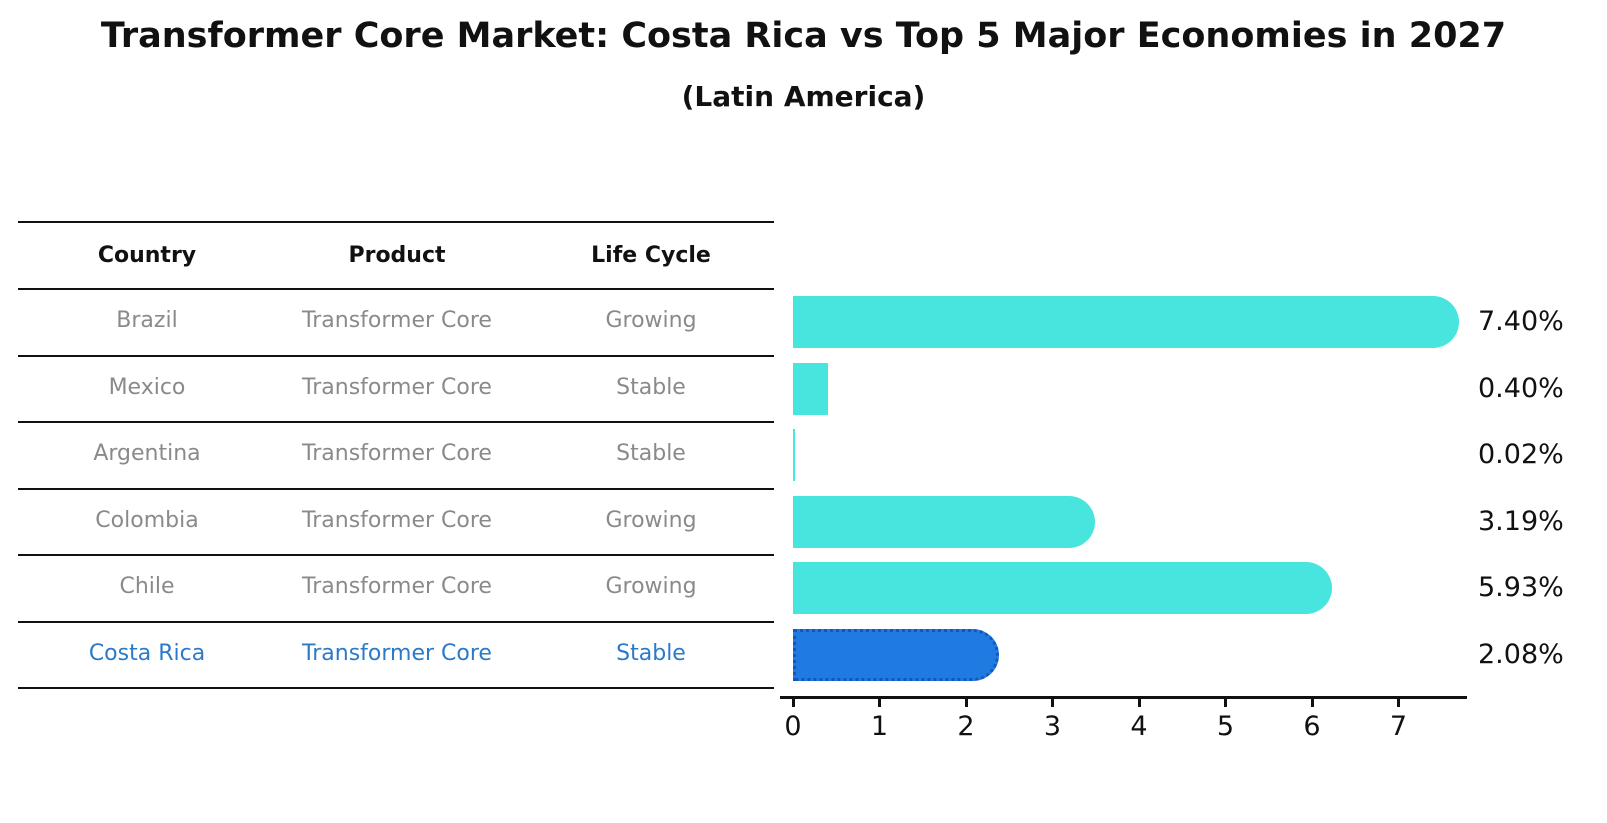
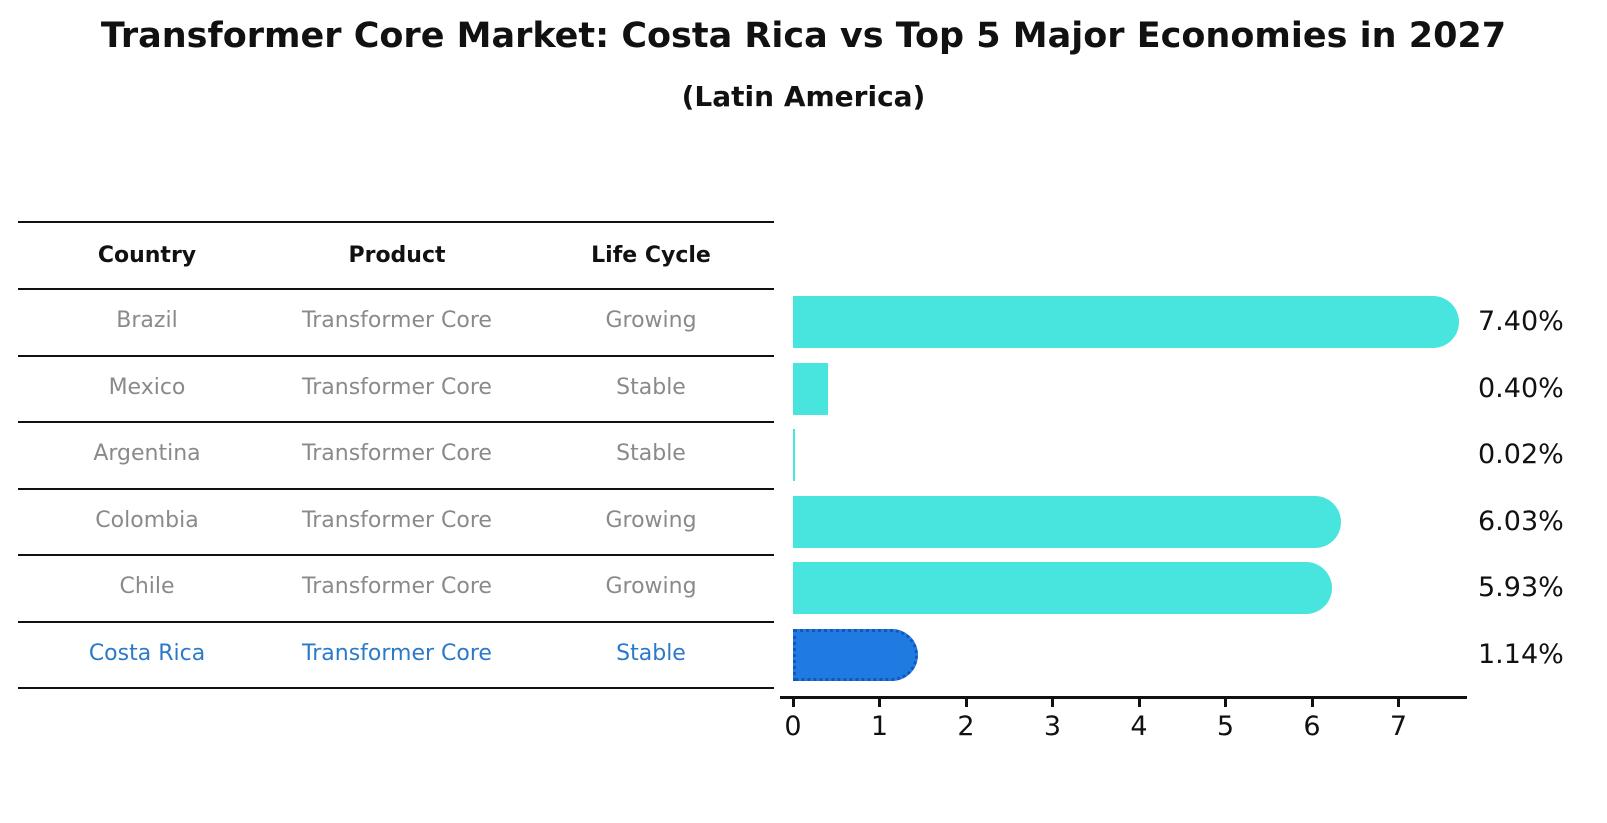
Colombia: 3.19% -> 6.03%
Costa Rica: 2.08% -> 1.14%
